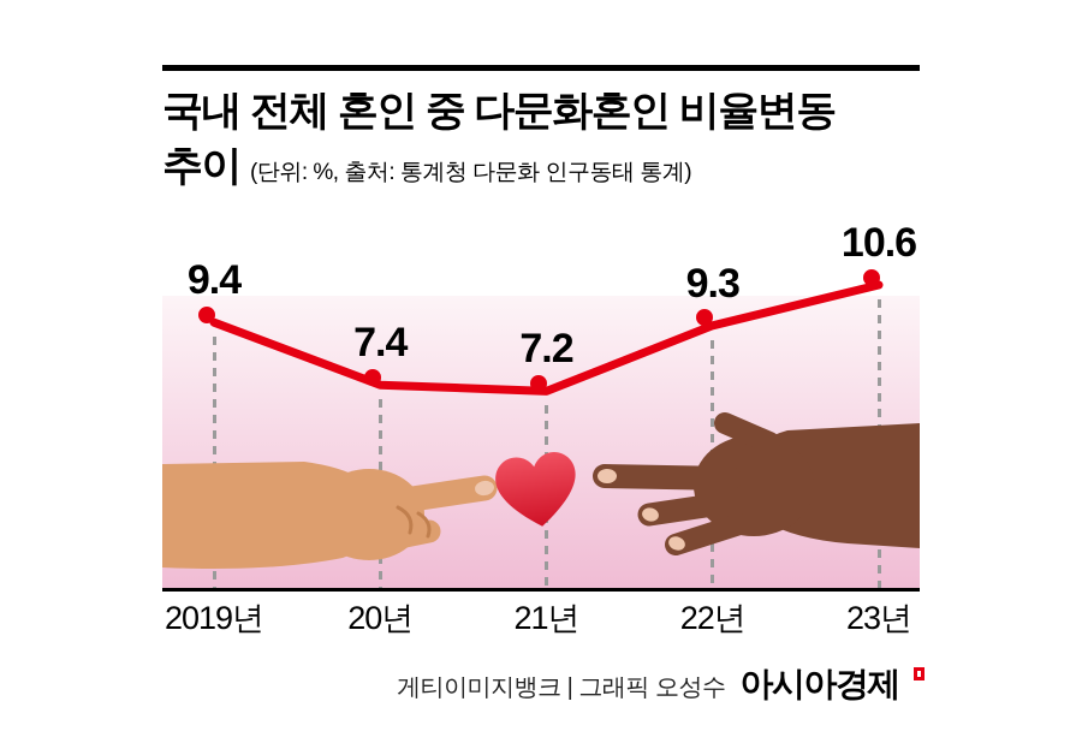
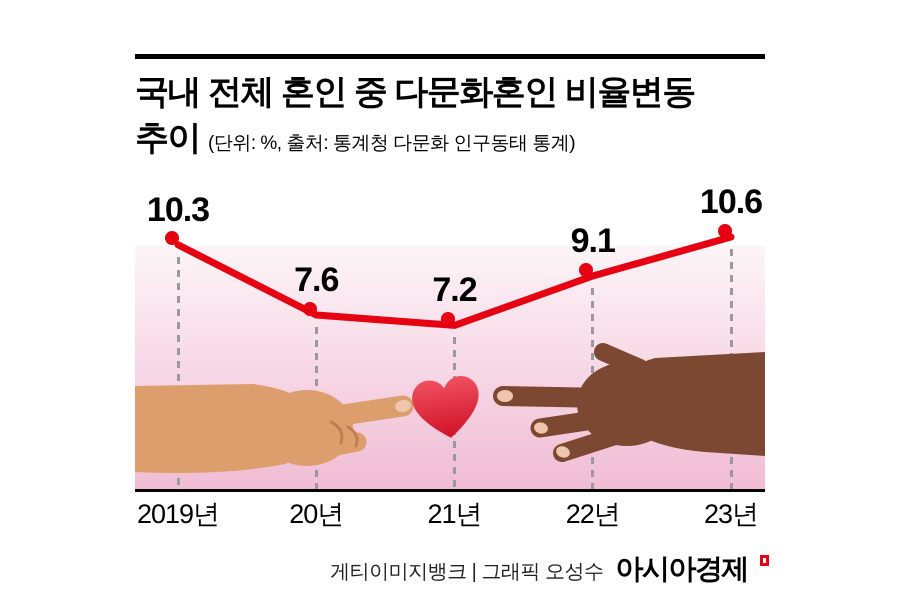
2019년: 9.4 -> 10.3
20년: 7.4 -> 7.6
22년: 9.3 -> 9.1
